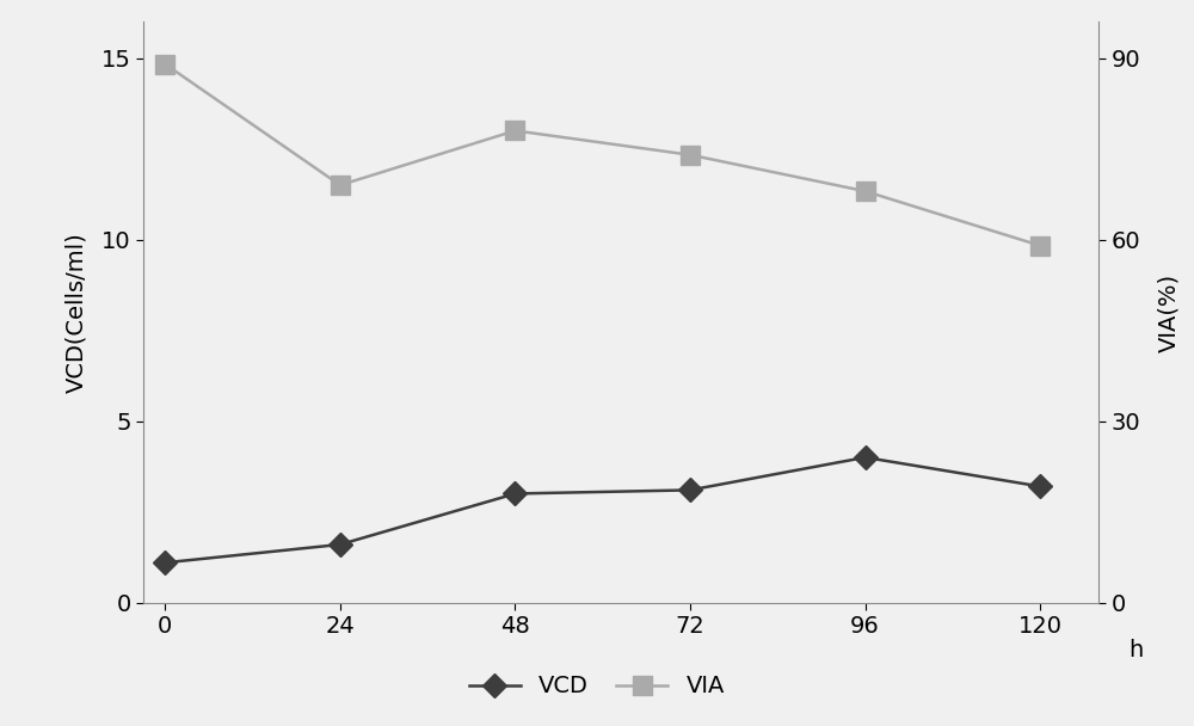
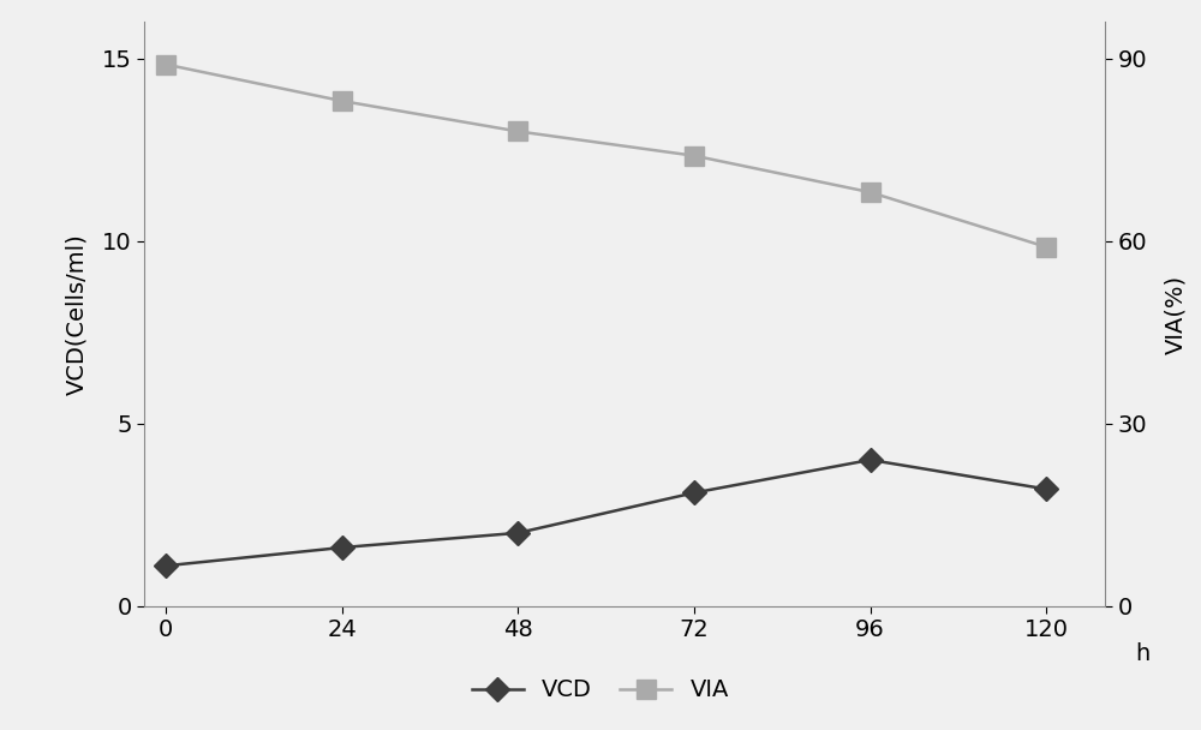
VIA/24: 69 -> 83
VCD/48: 3.0 -> 2.0
